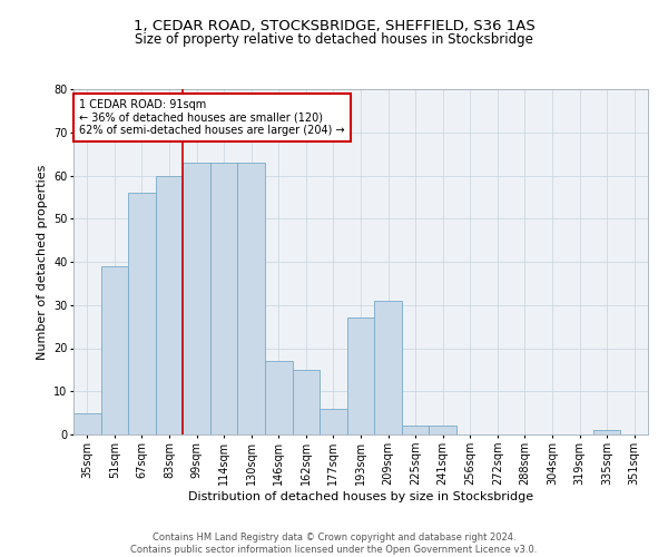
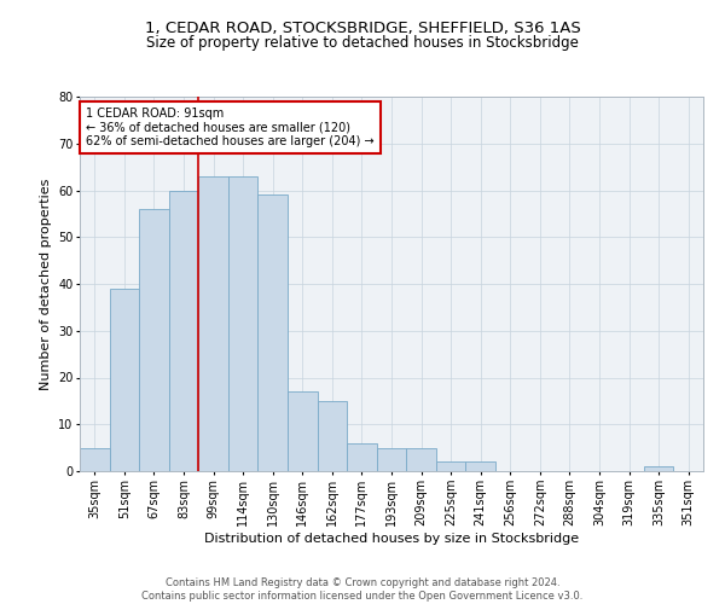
130sqm: 63 -> 59
193sqm: 27 -> 5
209sqm: 31 -> 5
